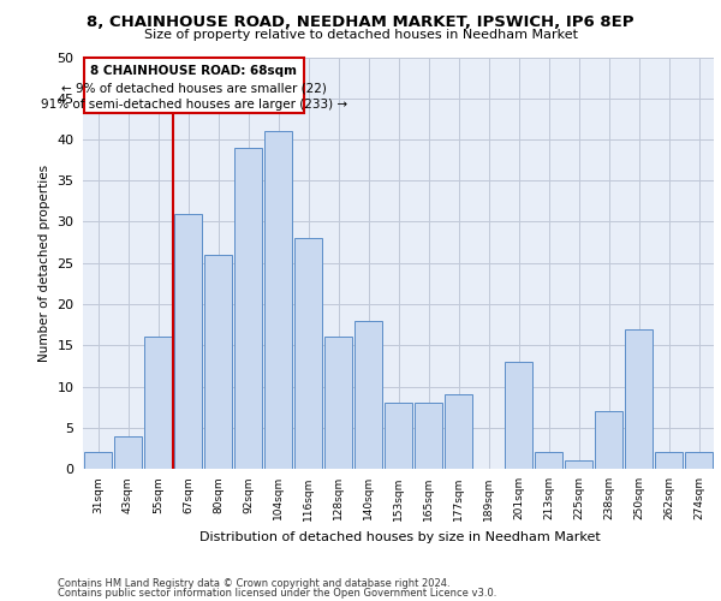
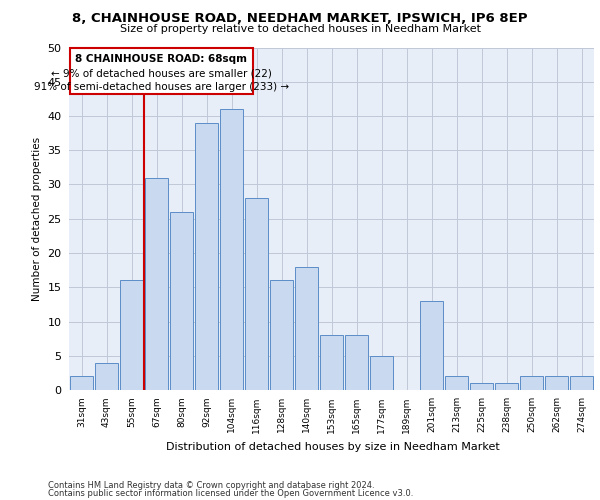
177sqm: 9 -> 5
238sqm: 7 -> 1
250sqm: 17 -> 2
